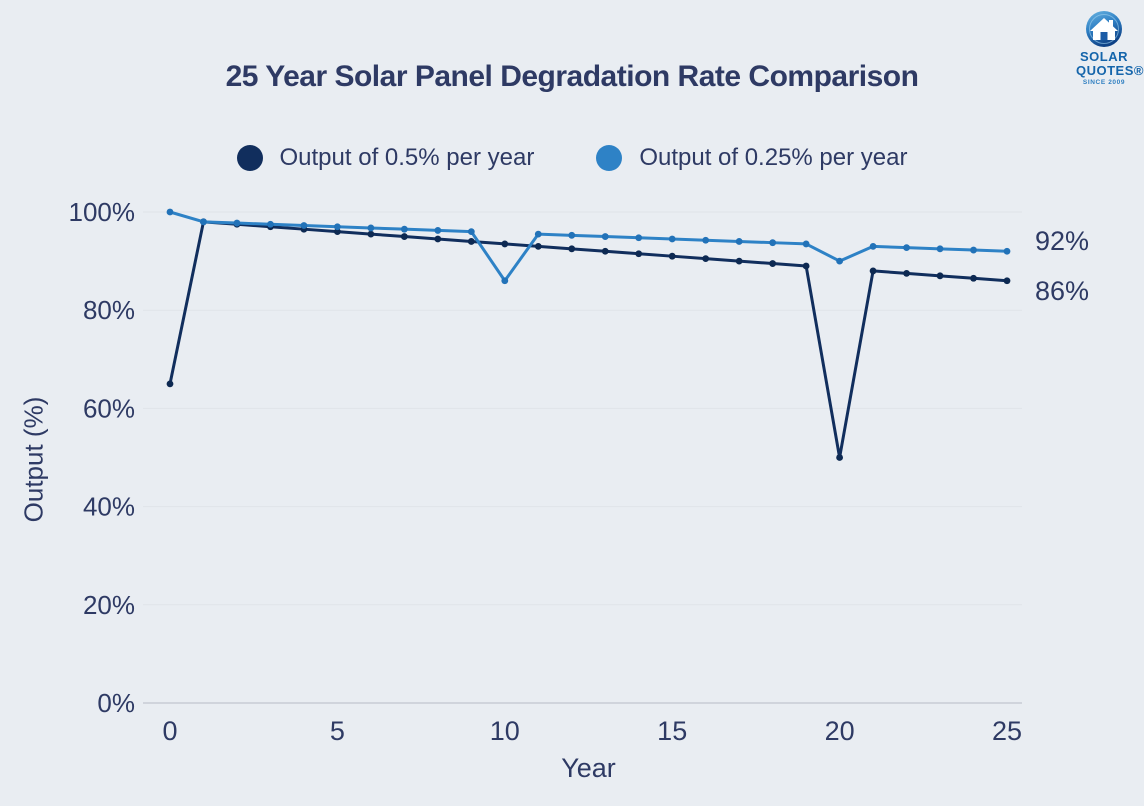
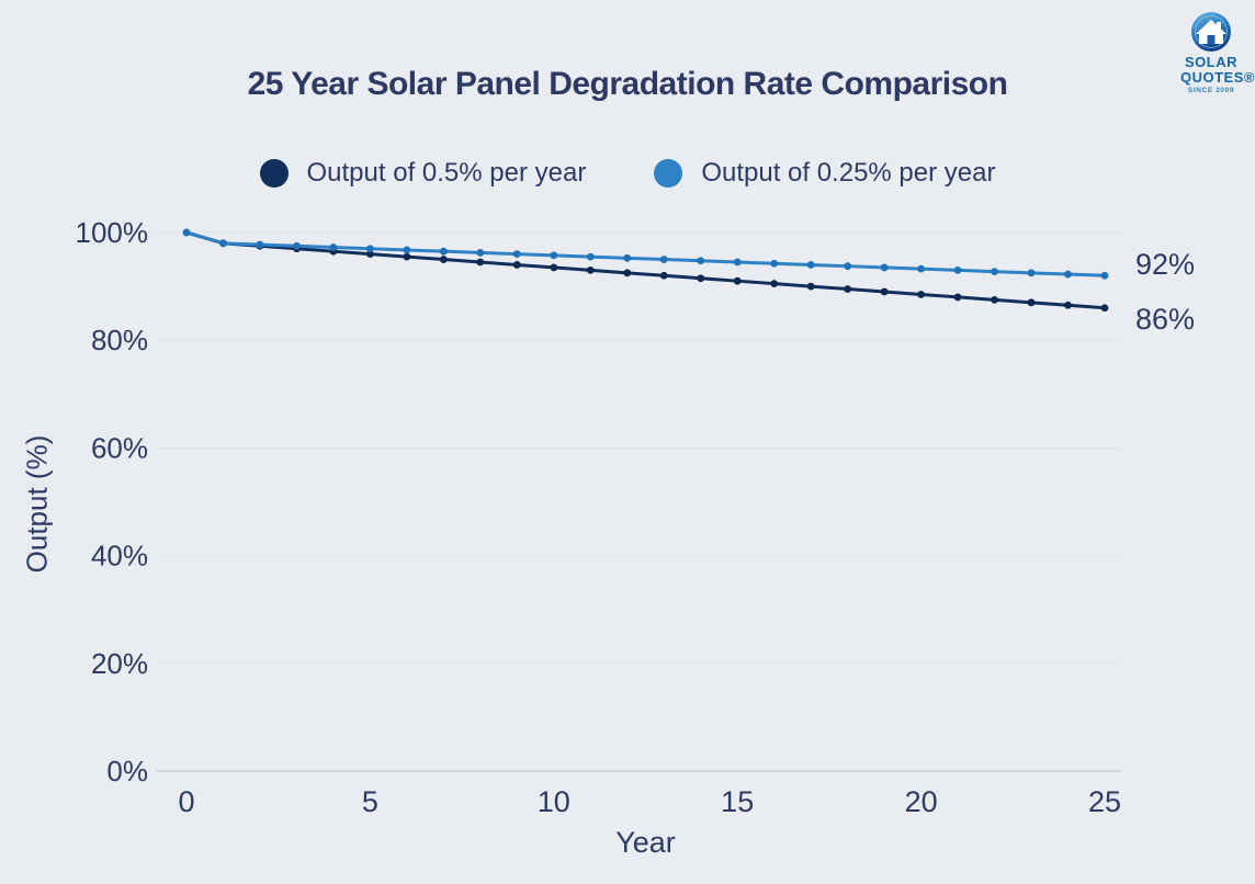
Output of 0.5% per year/0: 65% -> 100%
Output of 0.25% per year/10: 86% -> 96%
Output of 0.5% per year/20: 50% -> 88%
Output of 0.25% per year/20: 90% -> 93%
